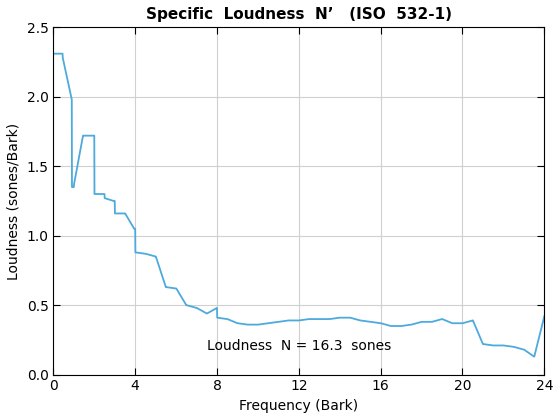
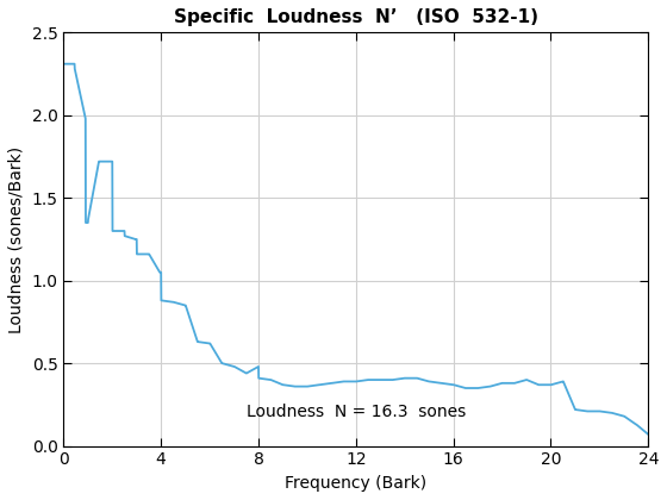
24: 0.42 -> 0.07
